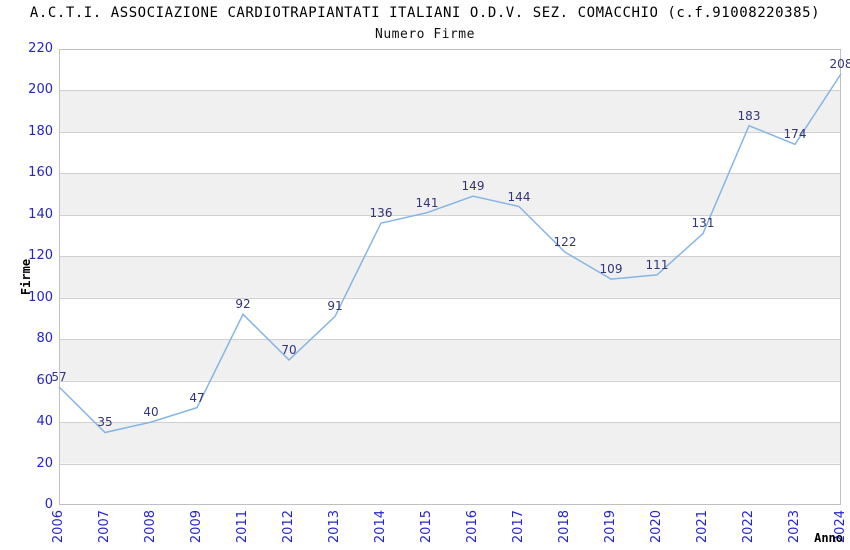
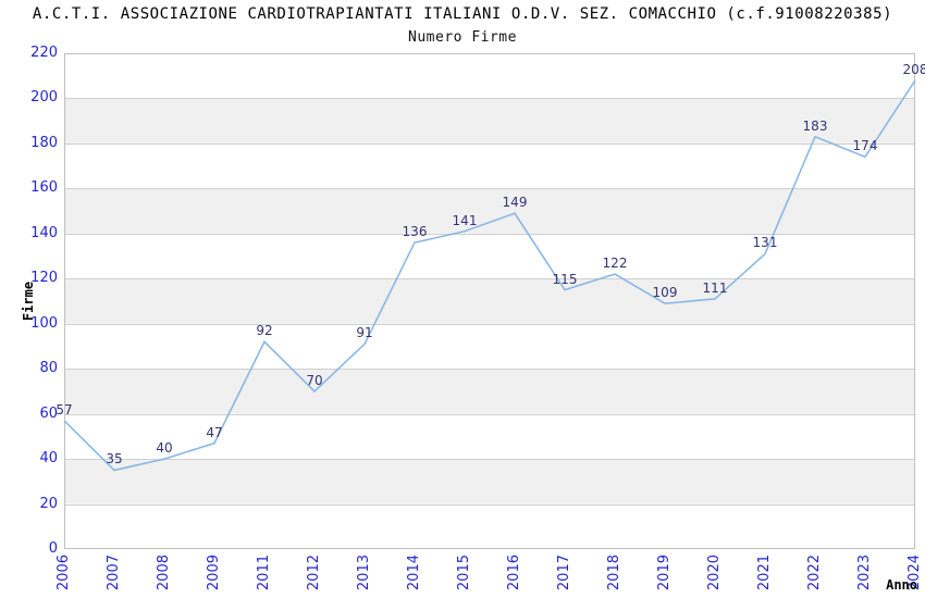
2017: 144 -> 115
